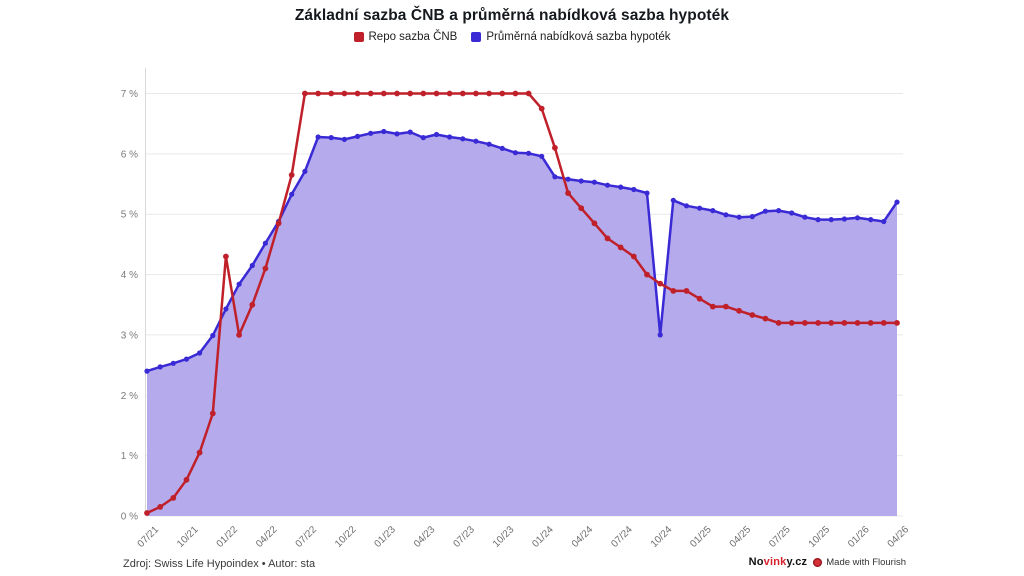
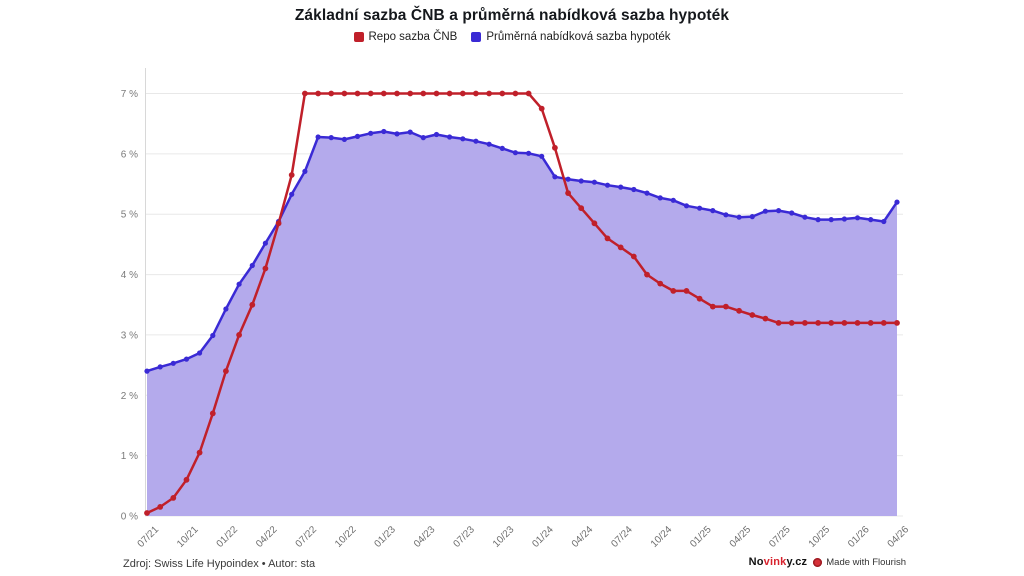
Repo sazba ČNB/01/22: 4.3% -> 2.4%
Průměrná nabídková sazba hypoték/10/24: 3.0% -> 5.3%
